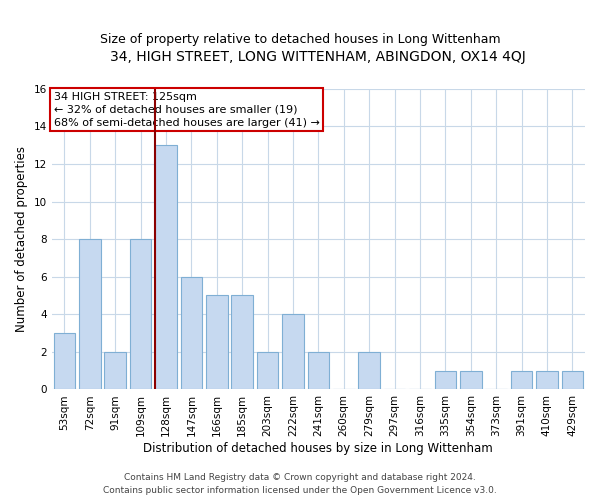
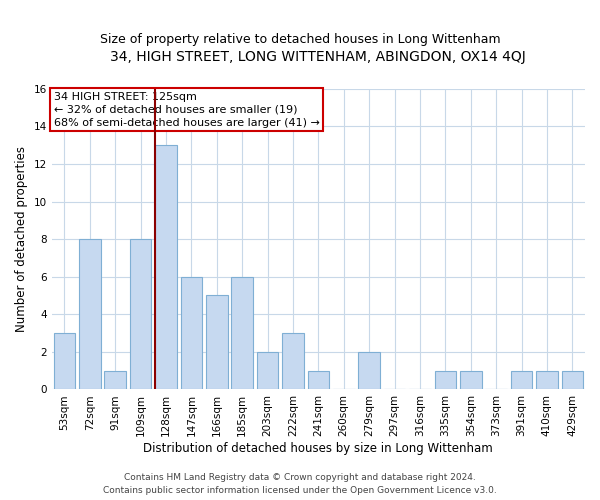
91sqm: 2 -> 1
185sqm: 5 -> 6
222sqm: 4 -> 3
241sqm: 2 -> 1
